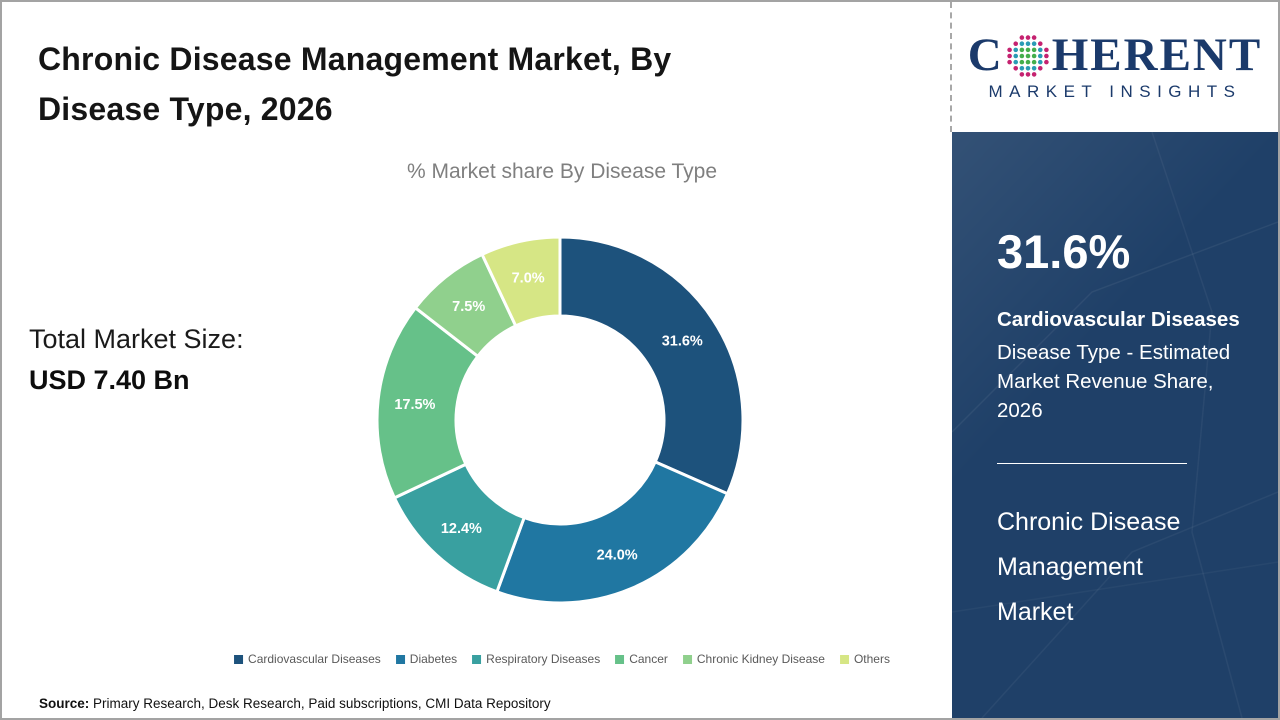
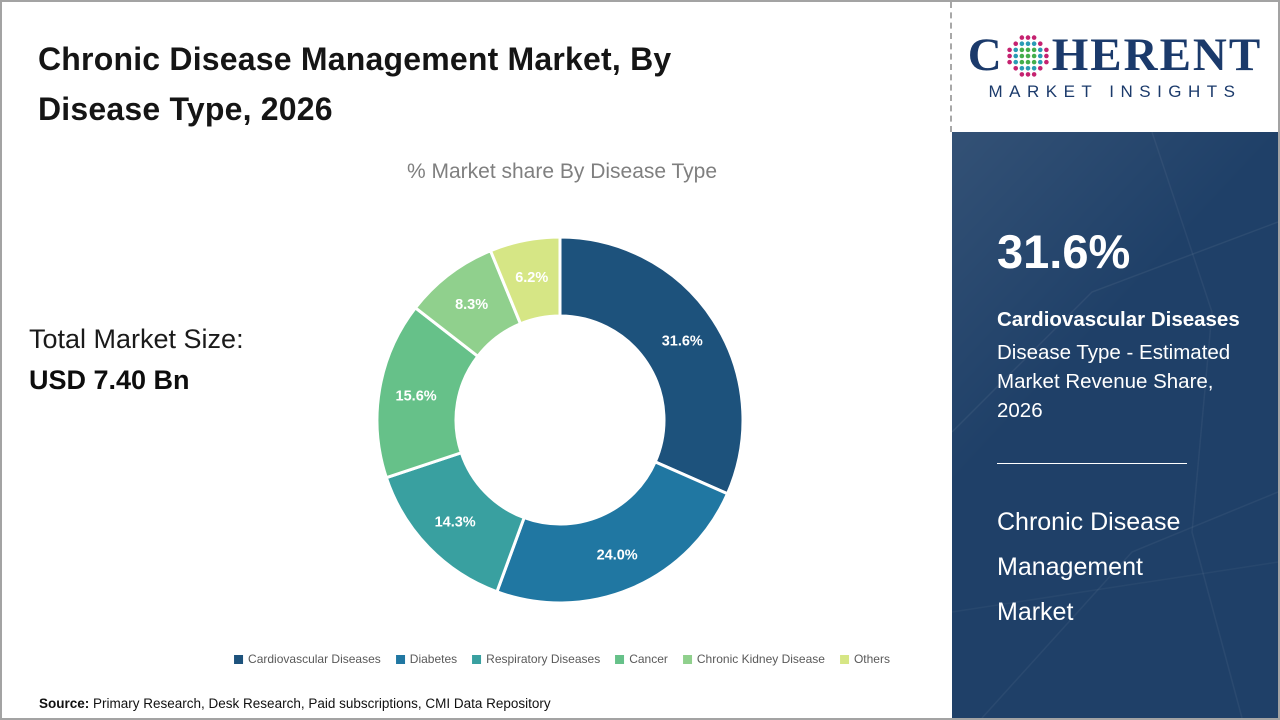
Respiratory Diseases: 12.4% -> 14.3%
Cancer: 17.5% -> 15.6%
Chronic Kidney Disease: 7.5% -> 8.3%
Others: 7.0% -> 6.2%
